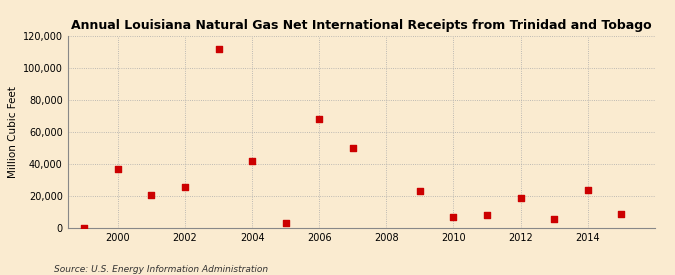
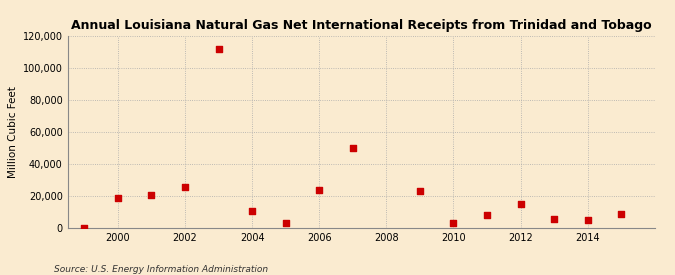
2000: 37,000 -> 19,000
2004: 42,000 -> 11,000
2006: 68,000 -> 24,000
2010: 7,000 -> 3,000
2012: 19,000 -> 15,000
2014: 24,000 -> 5,000
